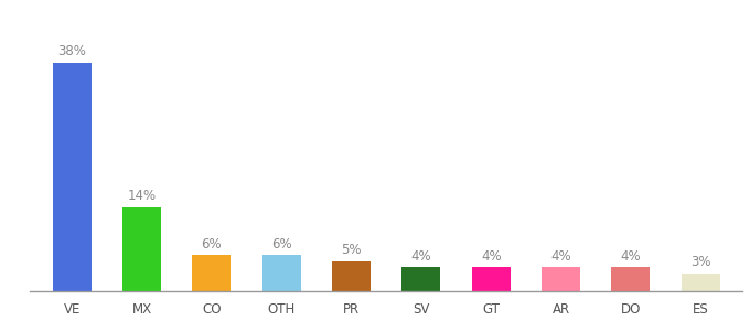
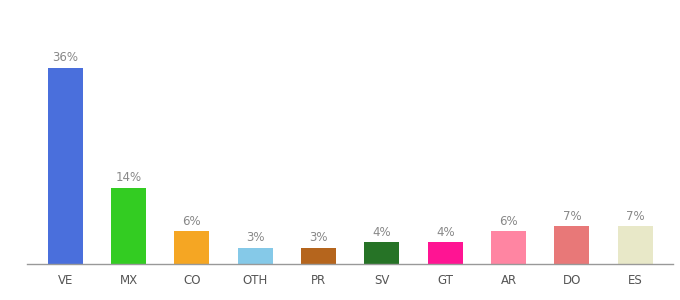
VE: 38% -> 36%
OTH: 6% -> 3%
PR: 5% -> 3%
AR: 4% -> 6%
DO: 4% -> 7%
ES: 3% -> 7%
